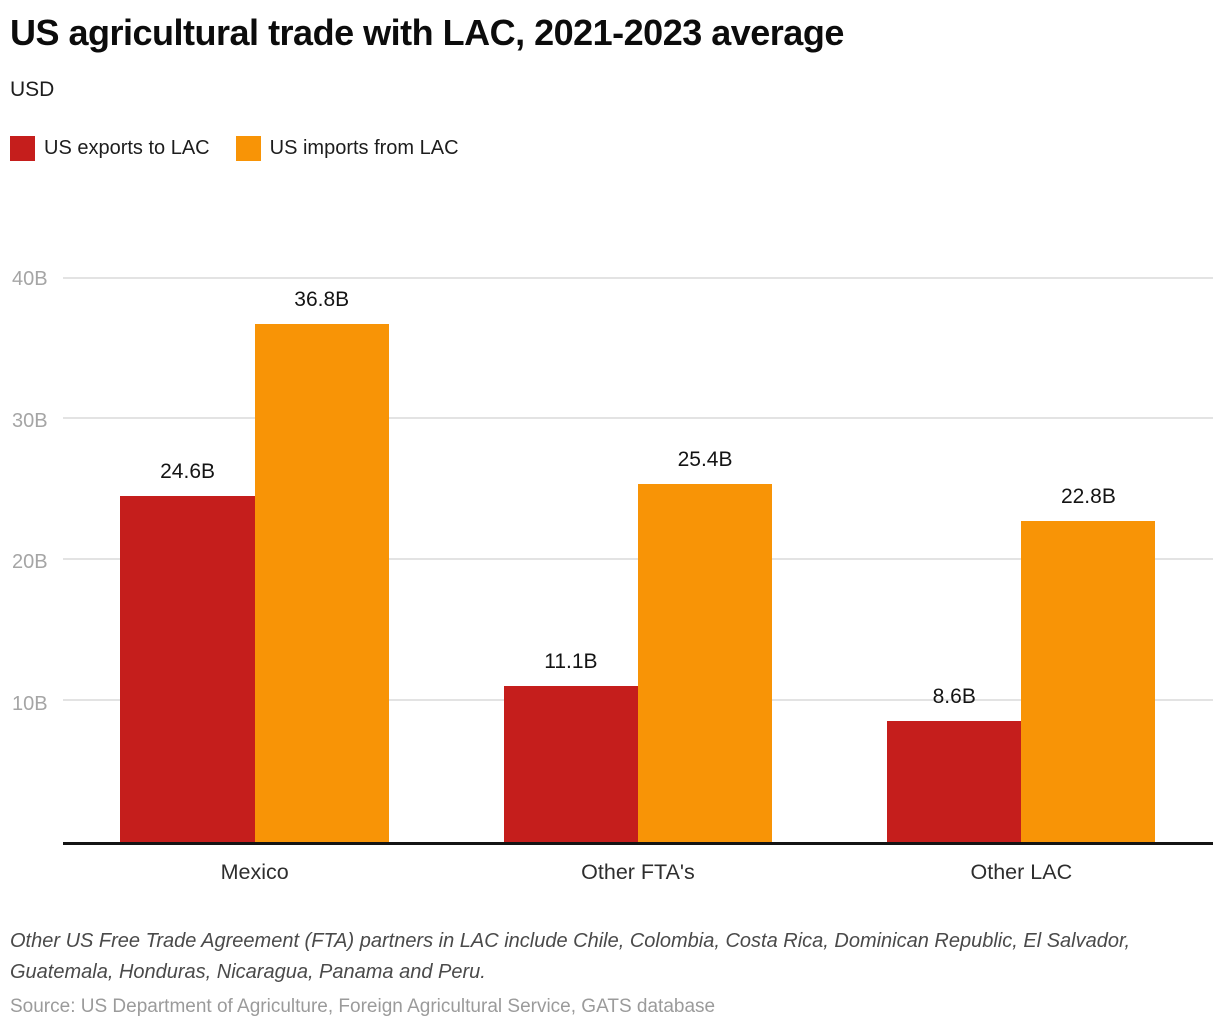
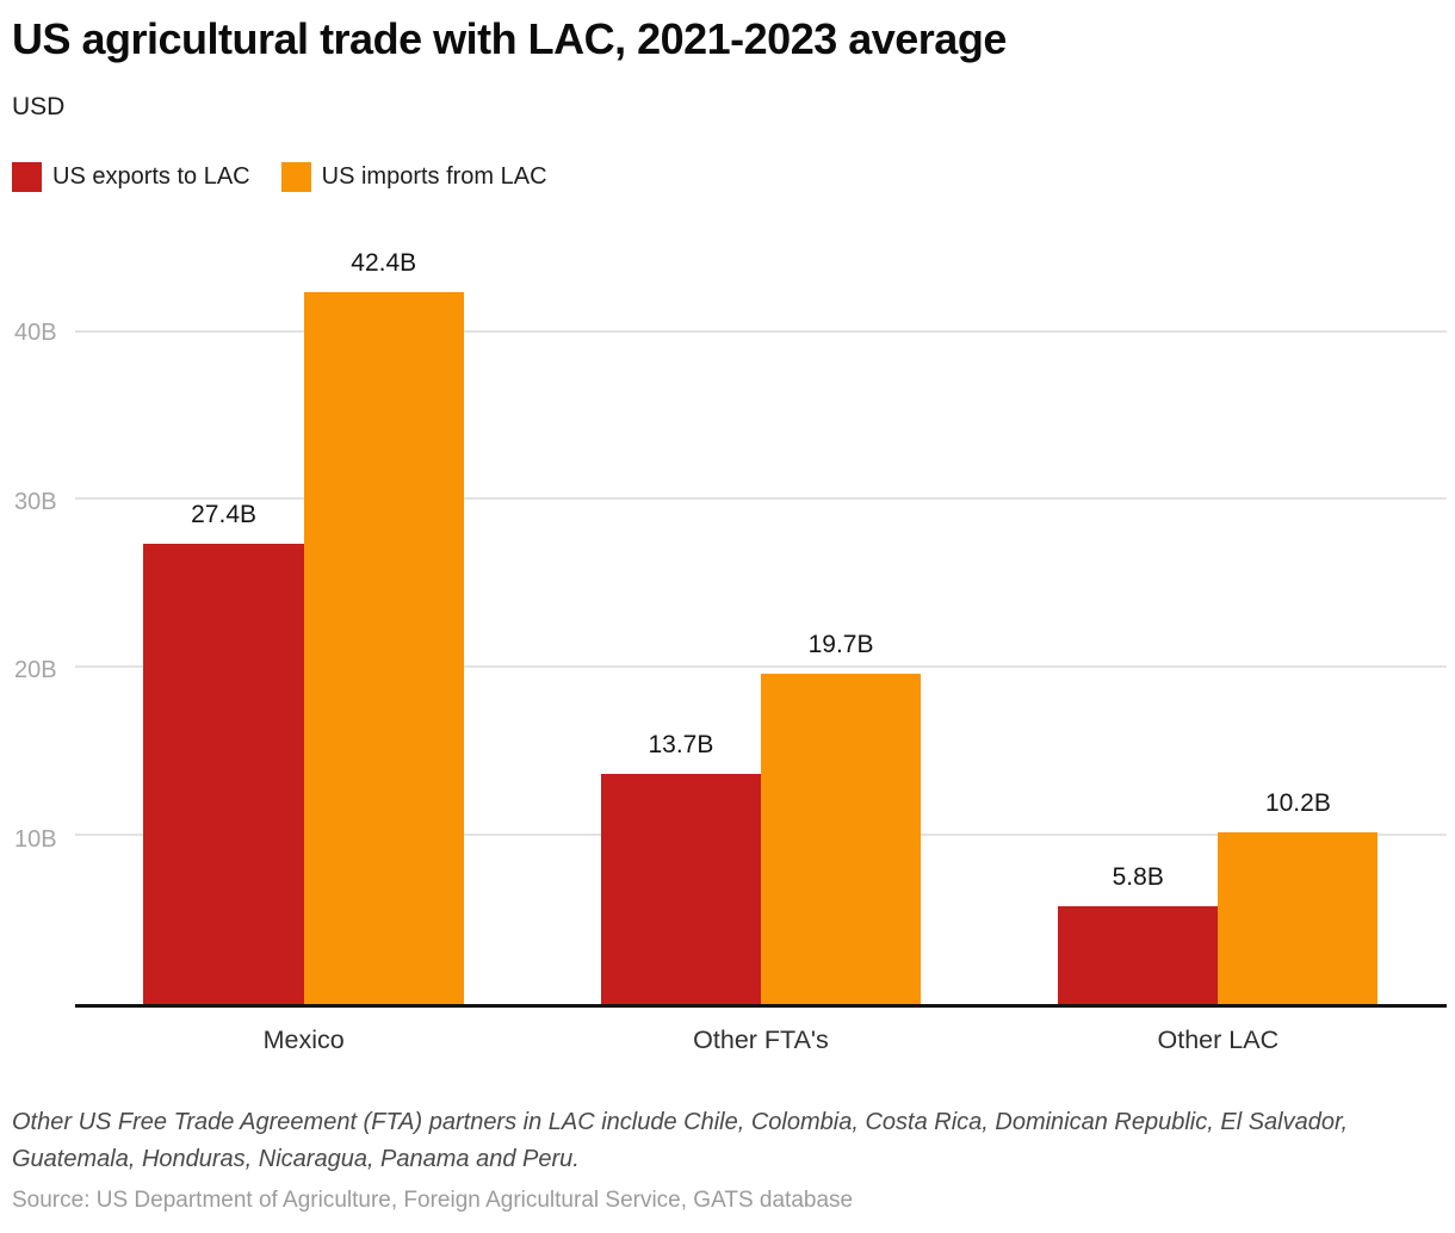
US exports to LAC/Mexico: 24.6B -> 27.4B
US imports from LAC/Mexico: 36.8B -> 42.4B
US exports to LAC/Other FTA's: 11.1B -> 13.7B
US imports from LAC/Other FTA's: 25.4B -> 19.7B
US exports to LAC/Other LAC: 8.6B -> 5.8B
US imports from LAC/Other LAC: 22.8B -> 10.2B
